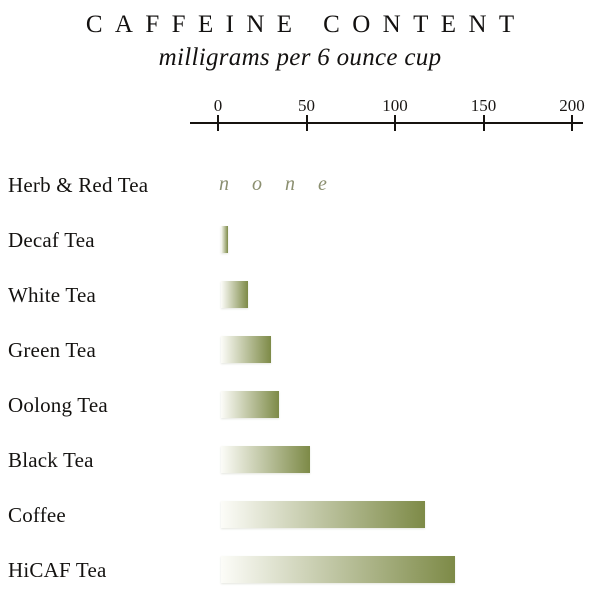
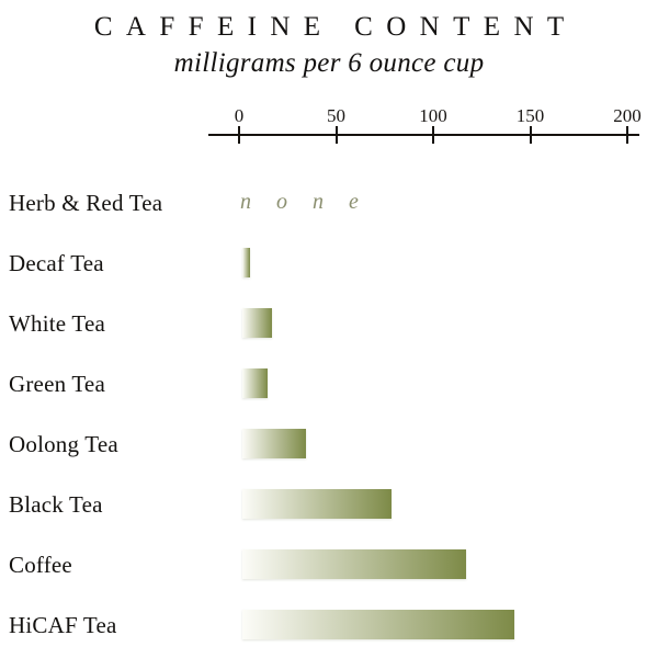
Green Tea: 28 -> 13
Black Tea: 50 -> 77
HiCAF Tea: 132 -> 140
